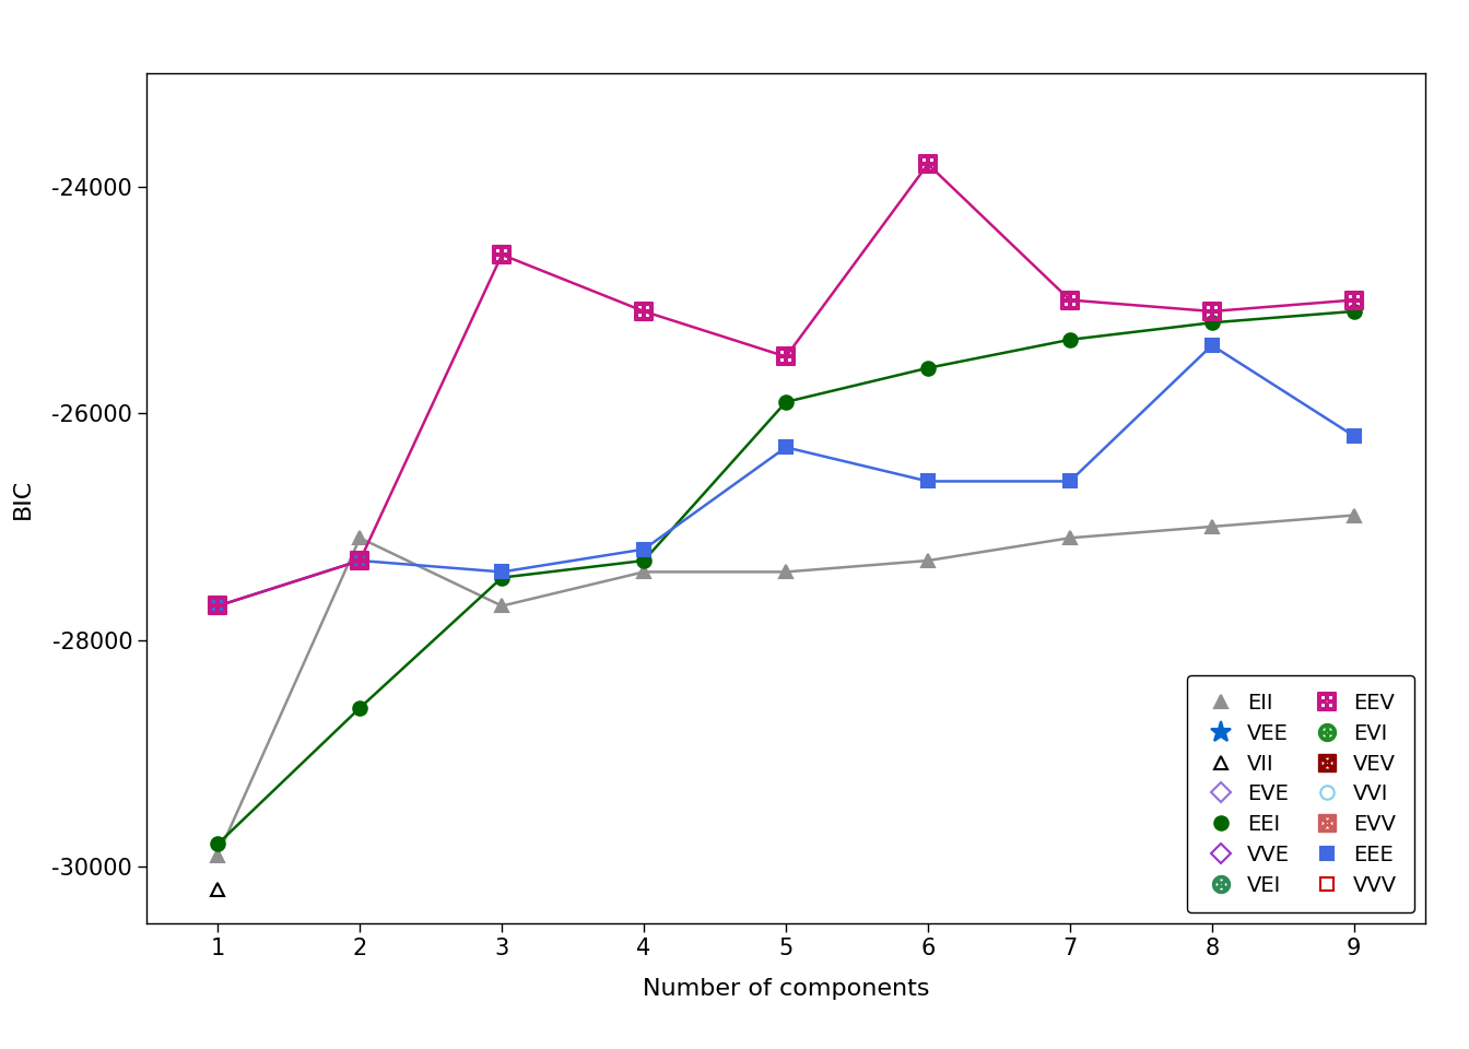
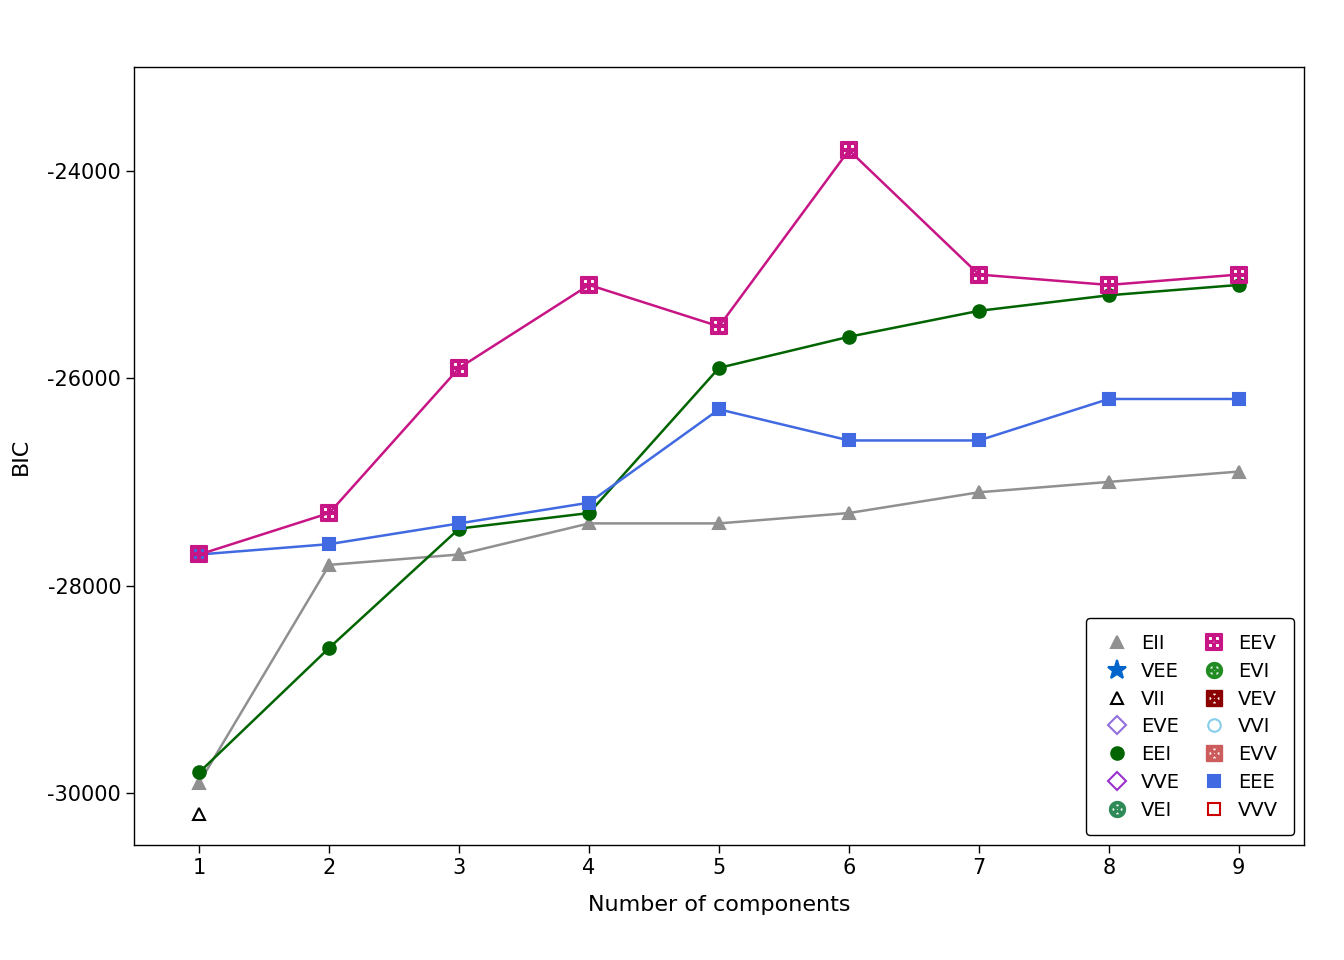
EII/2: -27100 -> -27800
EEE/2: -27300 -> -27600
EEV/3: -24600 -> -25900
EEE/8: -25400 -> -26200
